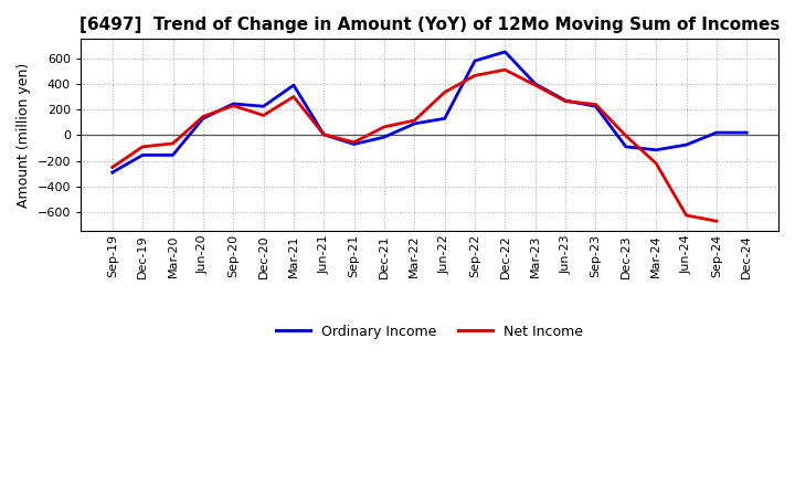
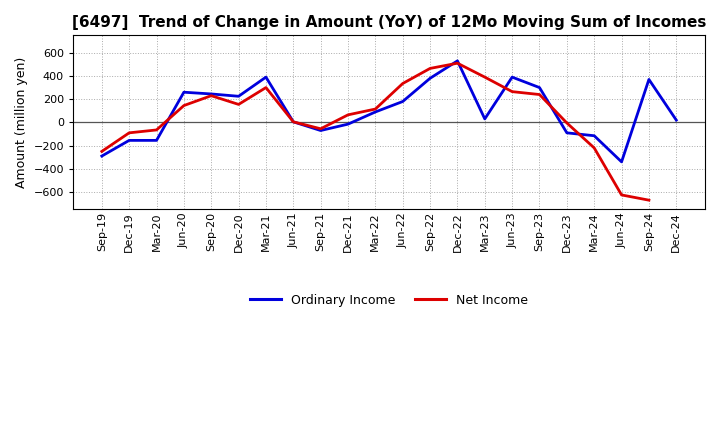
Ordinary Income/Jun-20: 130 -> 260
Ordinary Income/Jun-22: 130 -> 180
Ordinary Income/Sep-22: 580 -> 380
Ordinary Income/Dec-22: 650 -> 530
Ordinary Income/Mar-23: 400 -> 30
Ordinary Income/Jun-23: 270 -> 390
Ordinary Income/Sep-23: 220 -> 300
Ordinary Income/Jun-24: -80 -> -340
Ordinary Income/Sep-24: 20 -> 370
